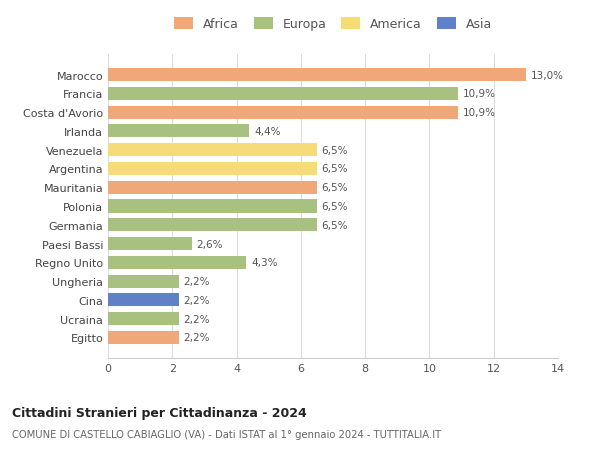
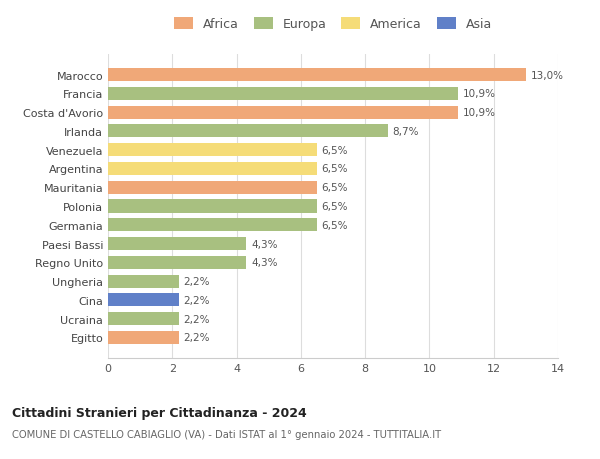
Irlanda: 4,4% -> 8,7%
Paesi Bassi: 2,6% -> 4,3%
